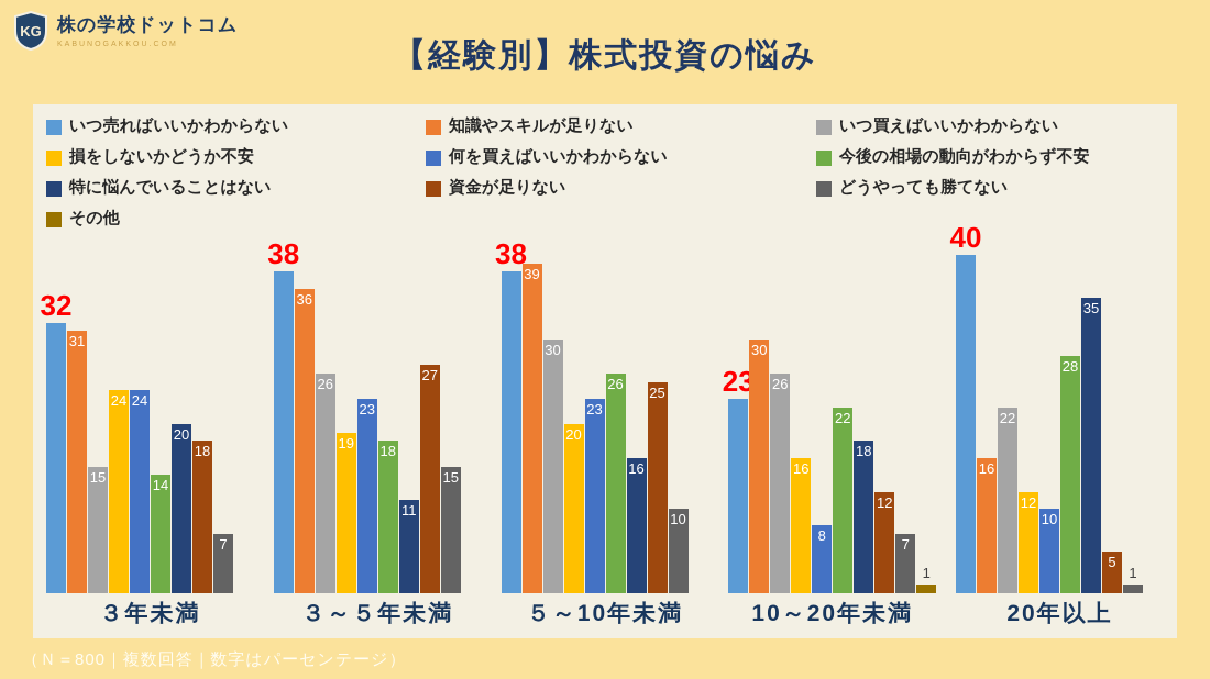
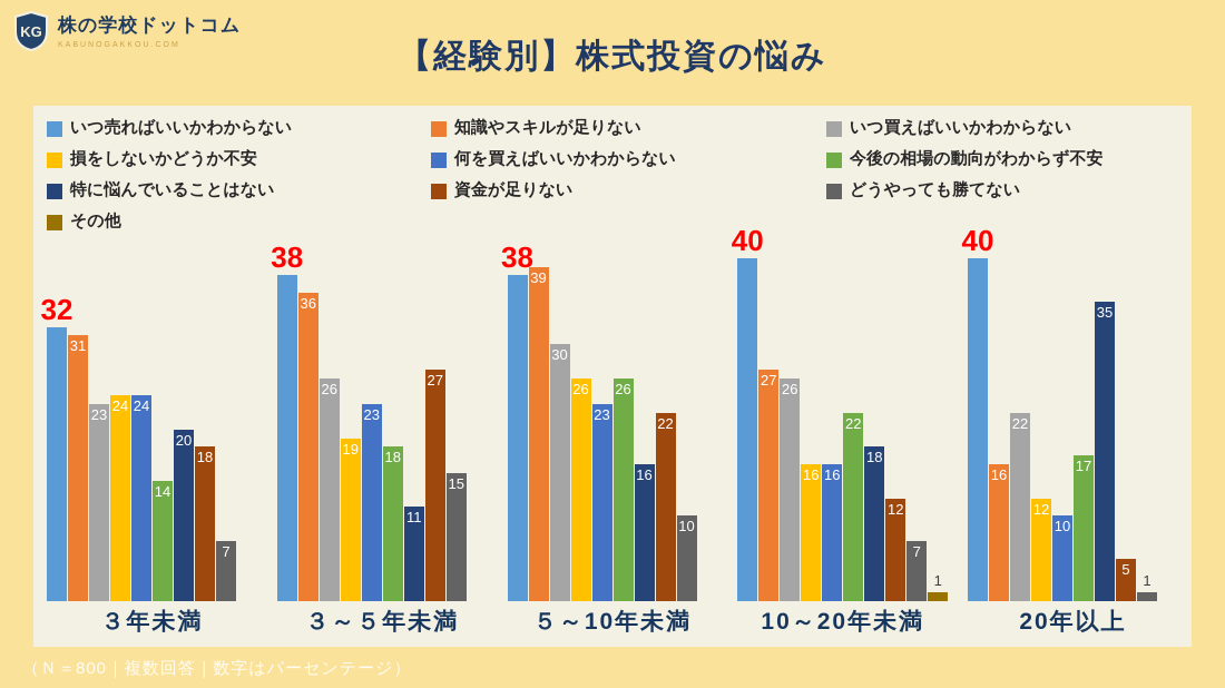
いつ買えばいいかわからない/３年未満: 15 -> 23
損をしないかどうか不安/５～10年未満: 20 -> 26
資金が足りない/５～10年未満: 25 -> 22
いつ売ればいいかわからない/10～20年未満: 23 -> 40
知識やスキルが足りない/10～20年未満: 30 -> 27
何を買えばいいかわからない/10～20年未満: 8 -> 16
今後の相場の動向がわからず不安/20年以上: 28 -> 17
